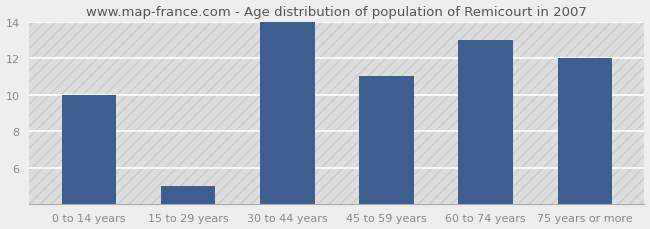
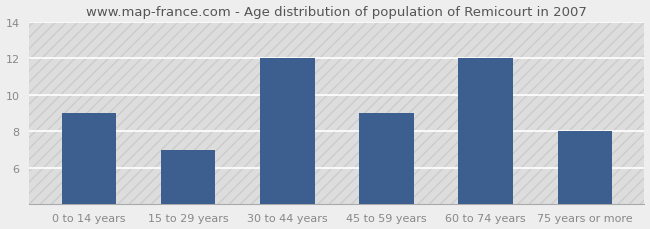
0 to 14 years: 10 -> 9
15 to 29 years: 5 -> 7
30 to 44 years: 14 -> 12
45 to 59 years: 11 -> 9
60 to 74 years: 13 -> 12
75 years or more: 12 -> 8
